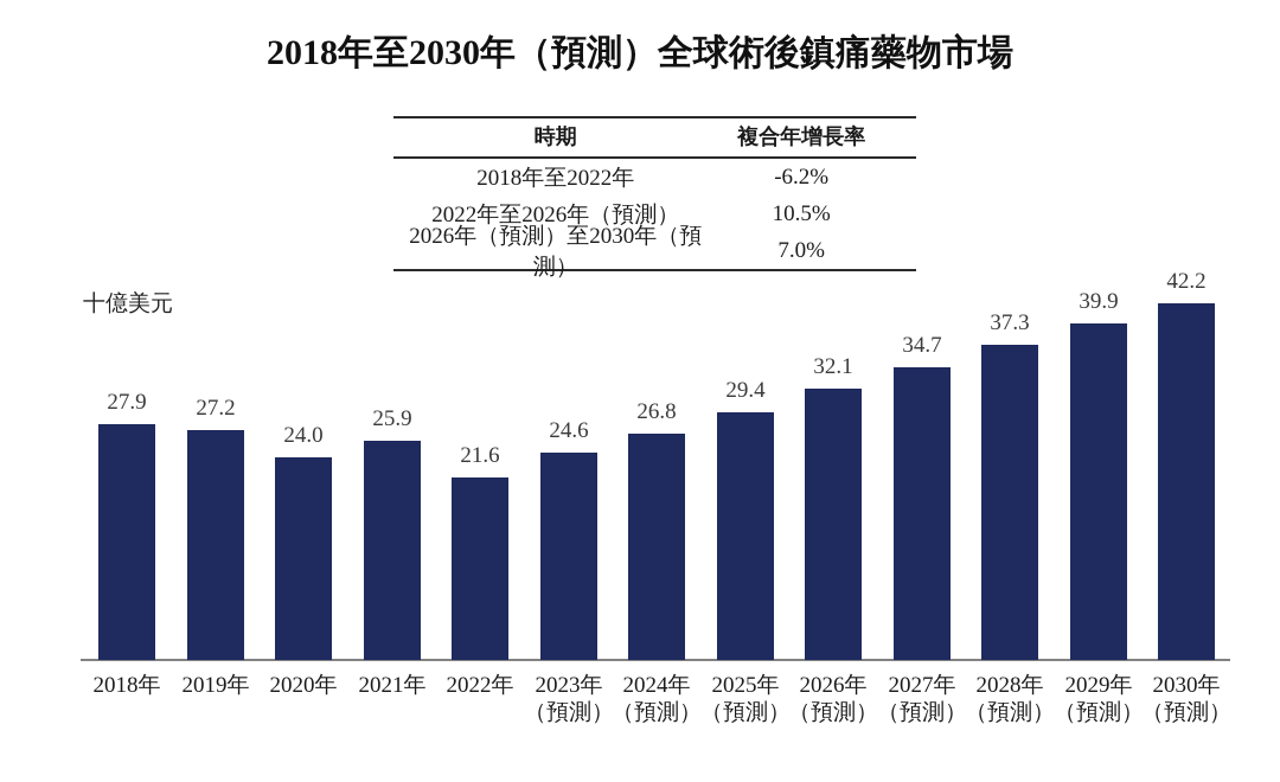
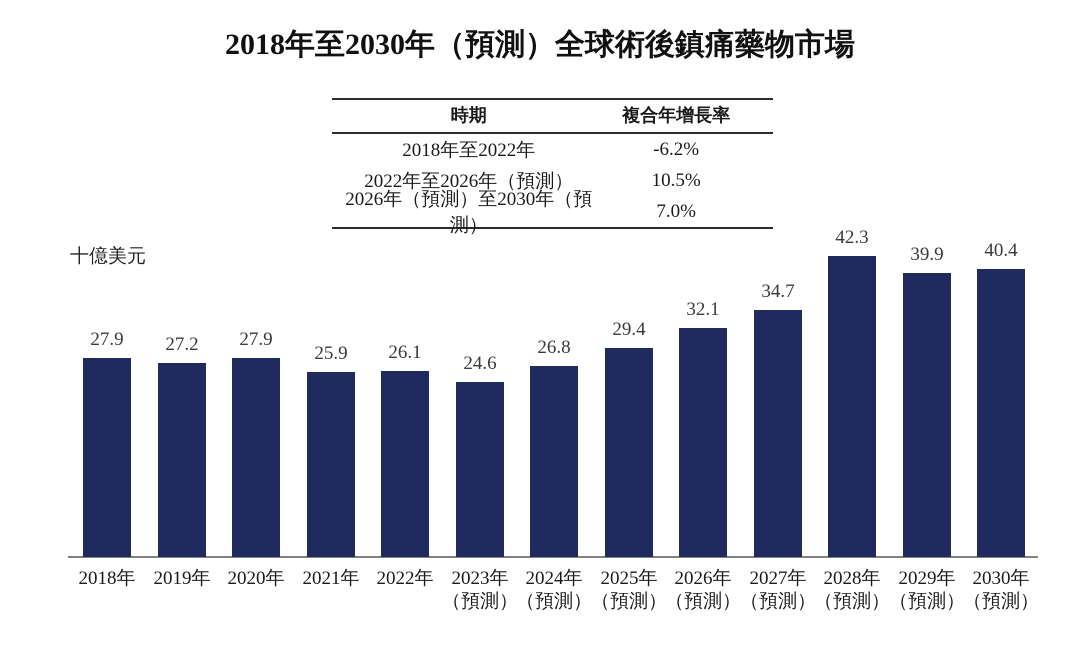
2020年: 24.0 -> 27.9
2022年: 21.6 -> 26.1
2028年: 37.3 -> 42.3
2030年: 42.2 -> 40.4
